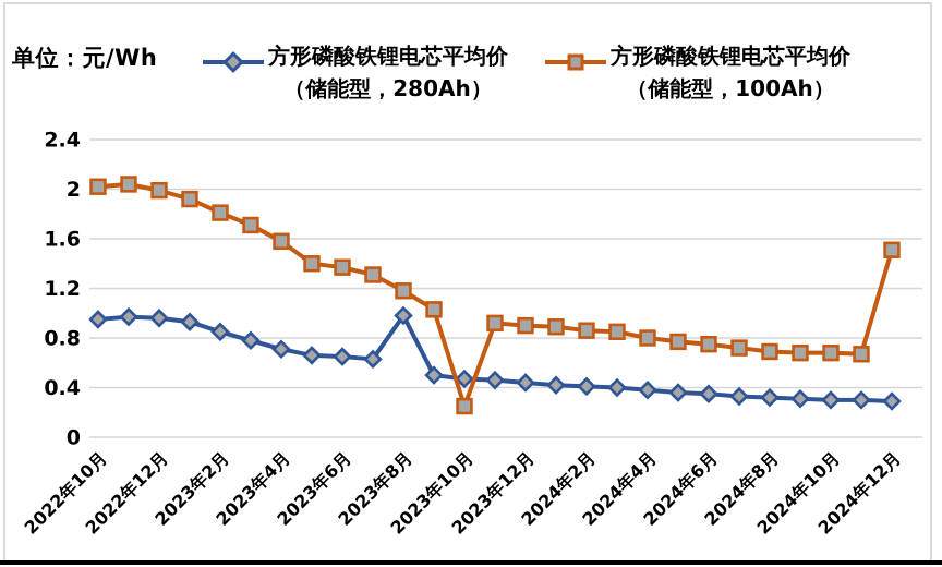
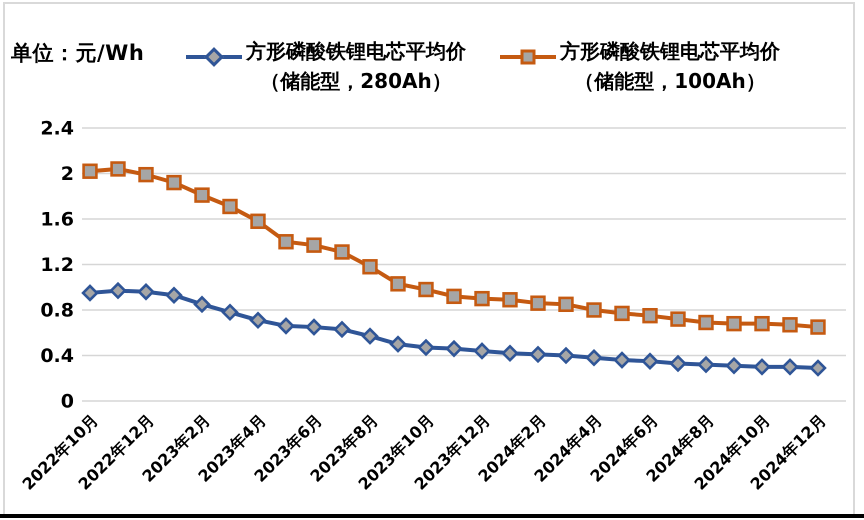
方形磷酸铁锂电芯平均价（储能型，280Ah）/2023年8月: 0.98 -> 0.57
方形磷酸铁锂电芯平均价（储能型，100Ah）/2023年10月: 0.25 -> 0.98
方形磷酸铁锂电芯平均价（储能型，100Ah）/2024年12月: 1.51 -> 0.65
